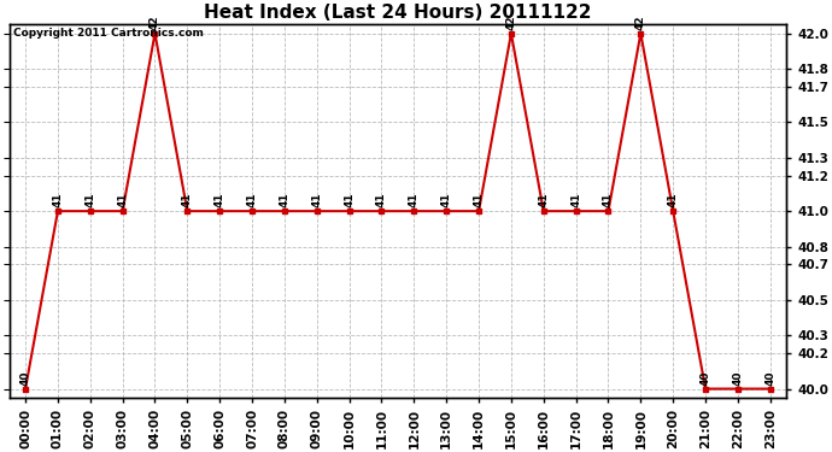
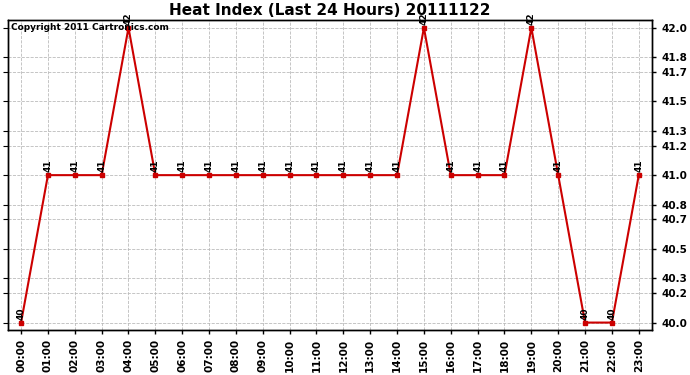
23:00: 40 -> 41
